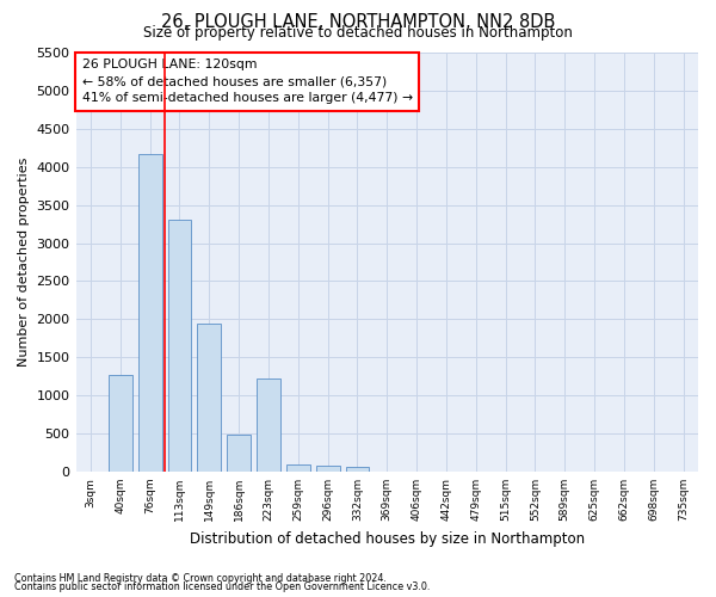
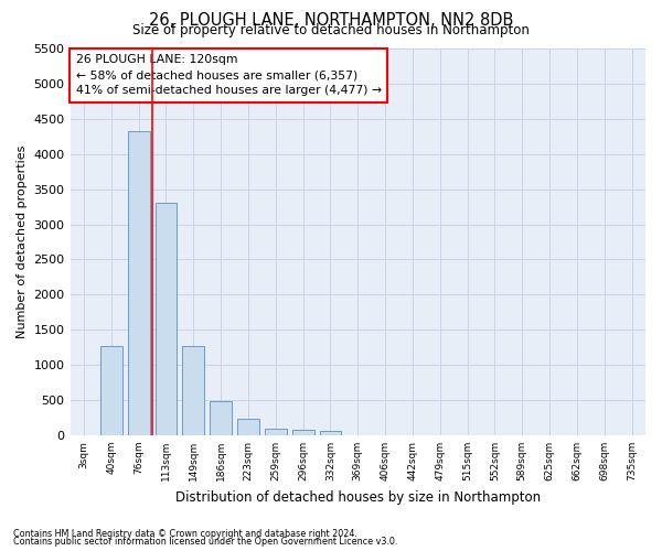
76sqm: 4160 -> 4330
149sqm: 1940 -> 1280
223sqm: 1220 -> 230
